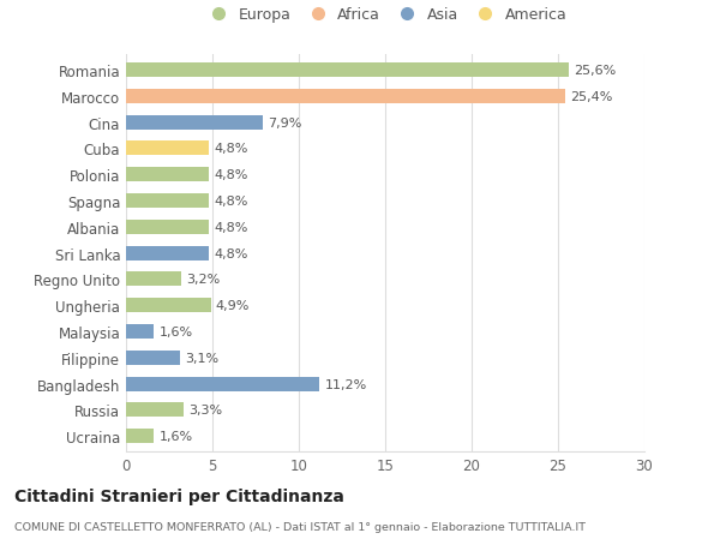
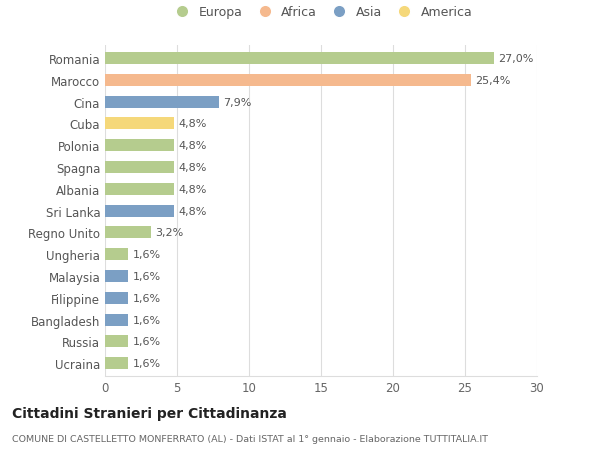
Romania: 25,6% -> 27,0%
Ungheria: 4,9% -> 1,6%
Filippine: 3,1% -> 1,6%
Bangladesh: 11,2% -> 1,6%
Russia: 3,3% -> 1,6%
